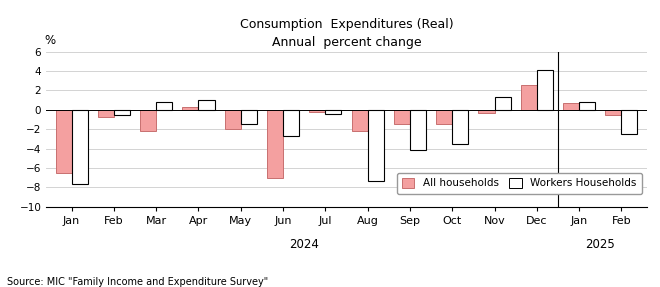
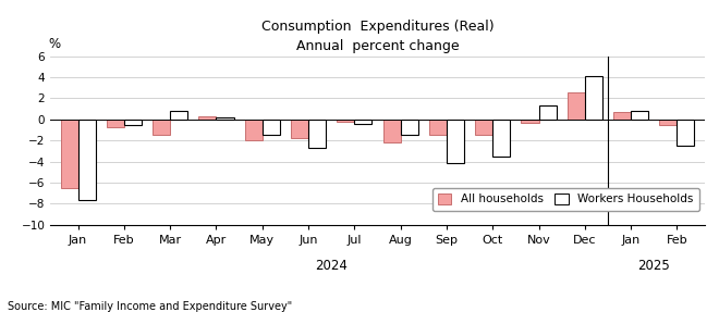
All households/Mar: -2.2 -> -1.5
Workers Households/Apr: 1.0 -> 0.2
All households/Jun: -7.0 -> -1.8
Workers Households/Aug: -7.4 -> -1.5
